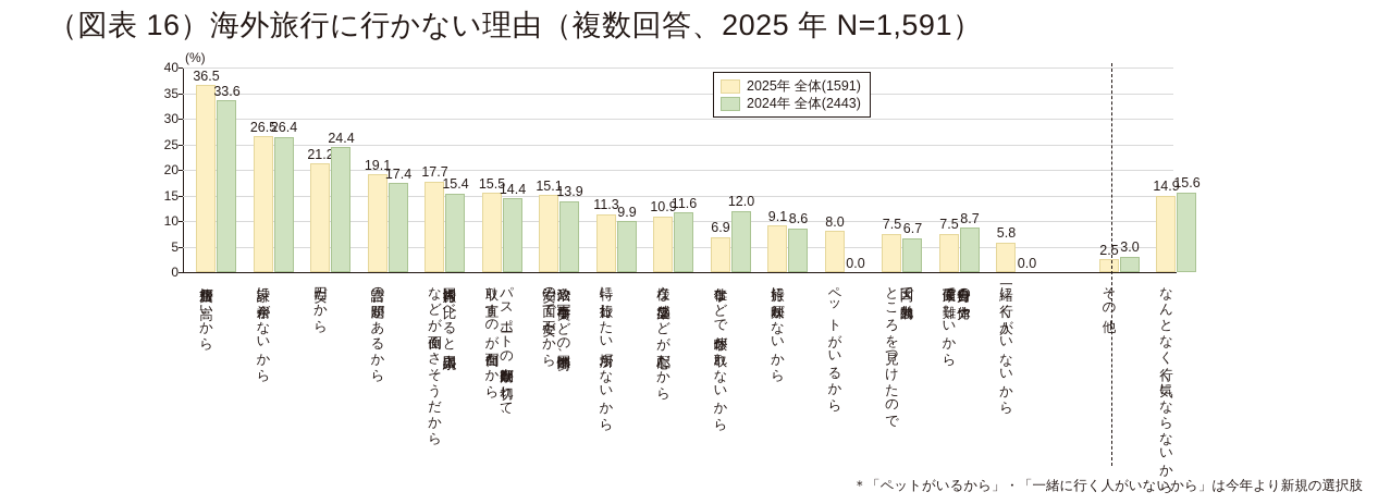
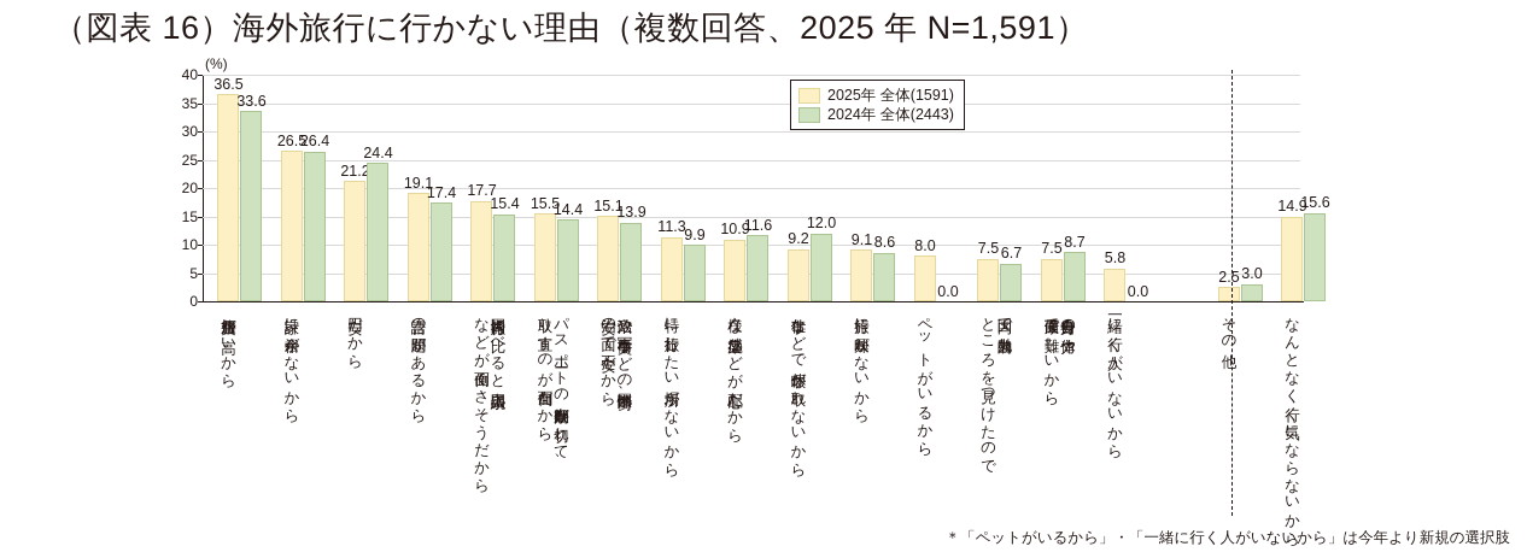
2025年 全体(1591)/仕事などで休暇が取れないから: 6.9 -> 9.2
